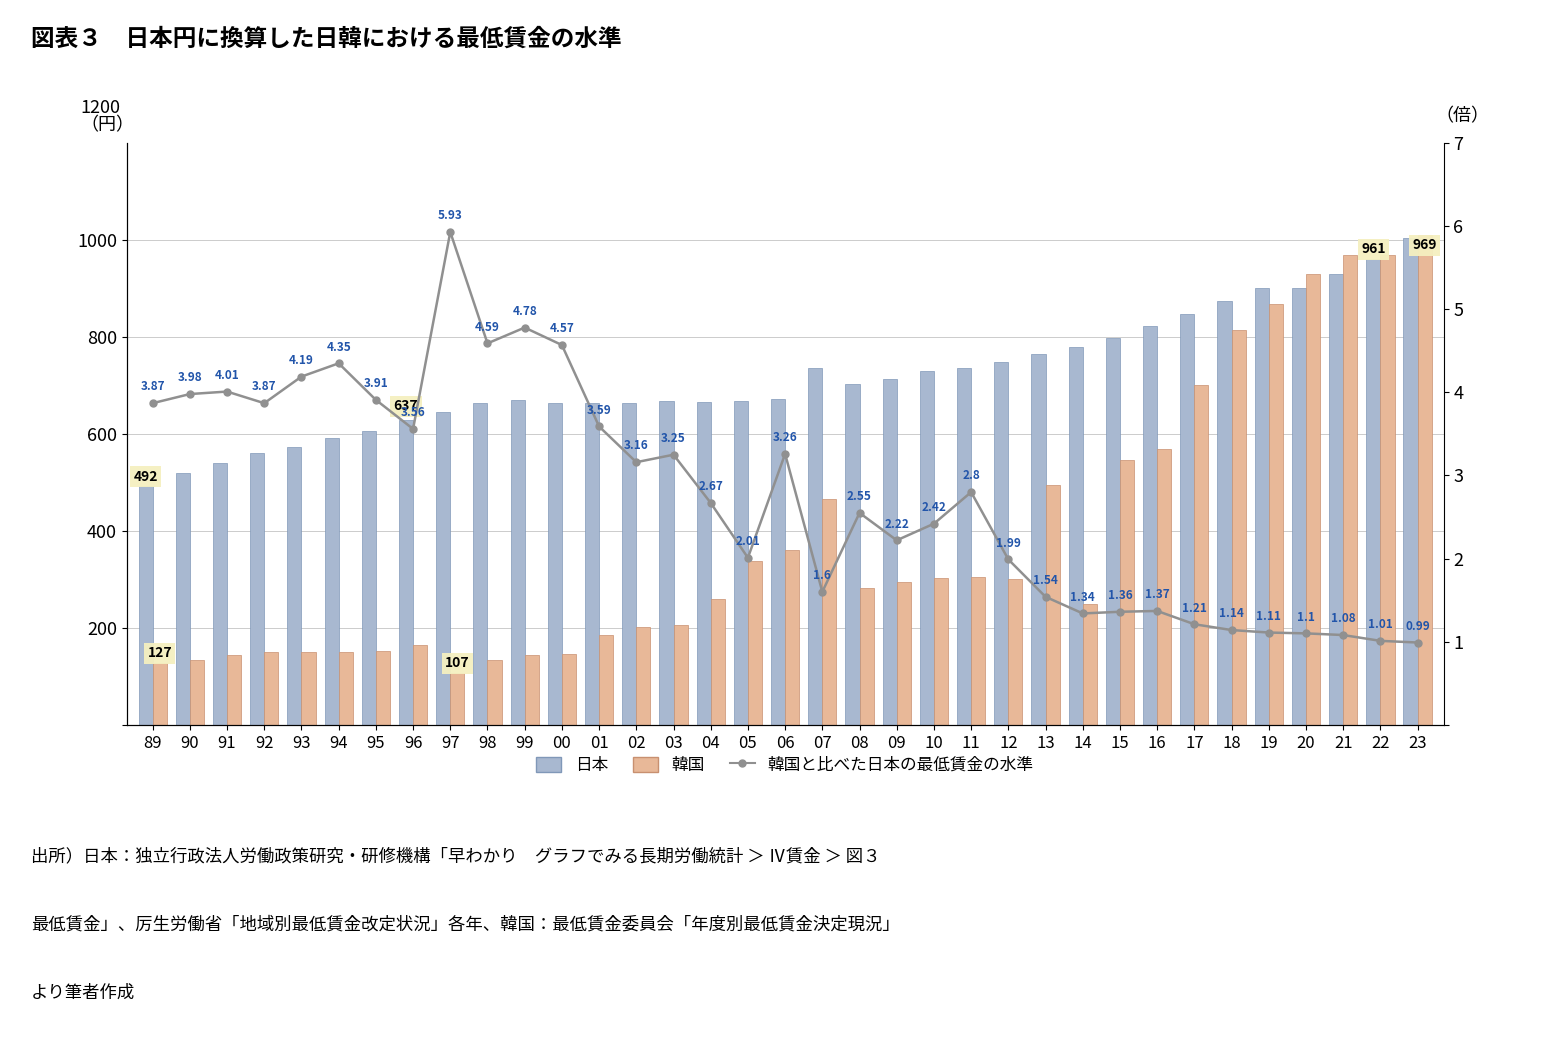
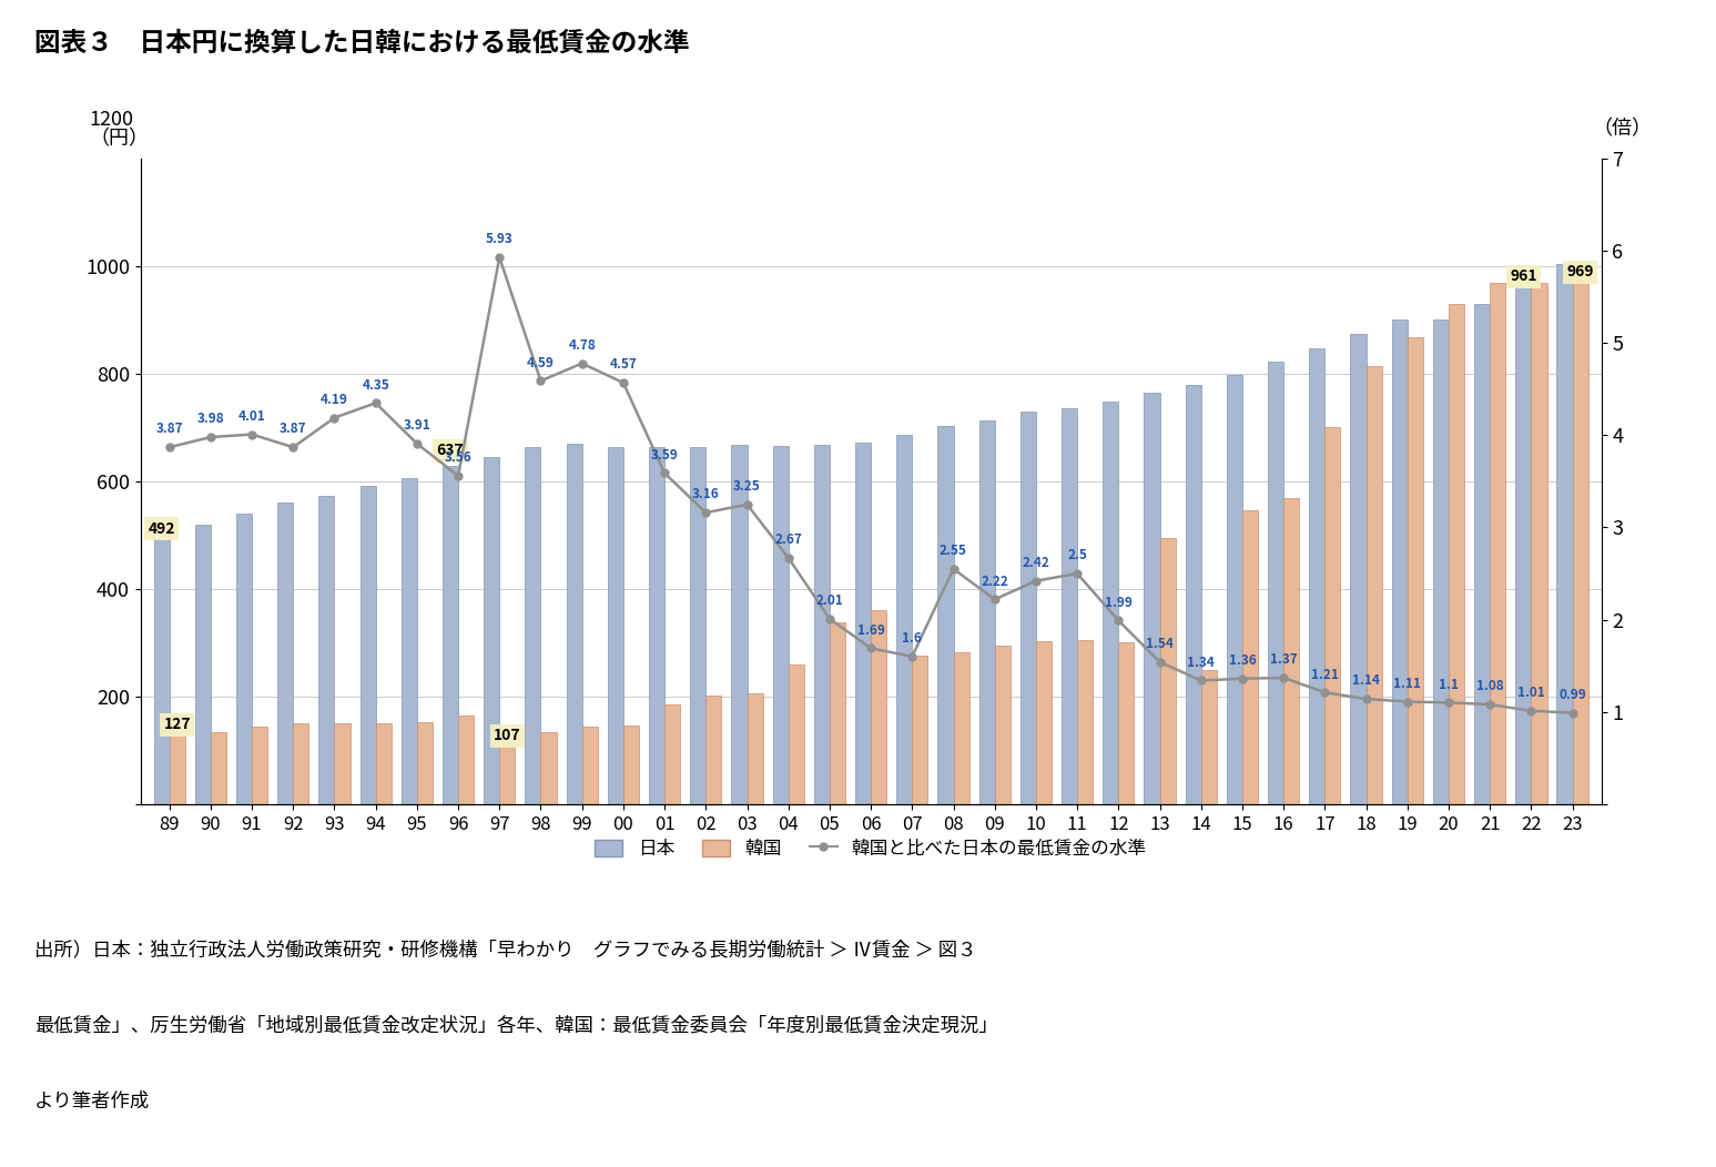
韓国と比べた日本の最低賃金の水準/06: 3.26 -> 1.69
日本/07: 735 -> 687
韓国/07: 465 -> 275
韓国と比べた日本の最低賃金の水準/11: 2.8 -> 2.5
